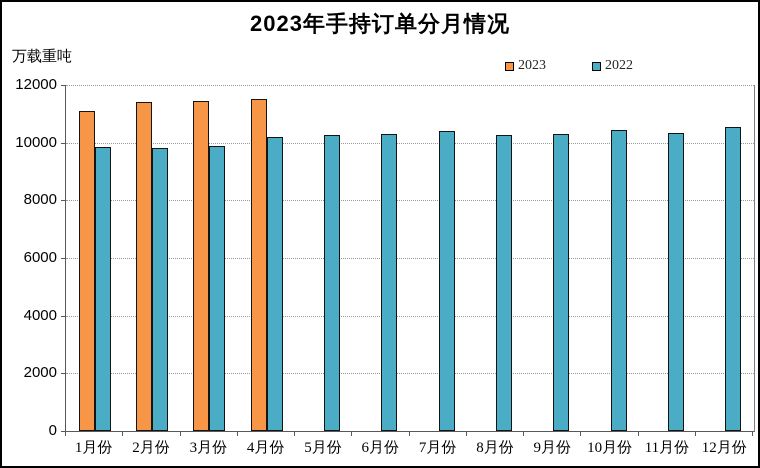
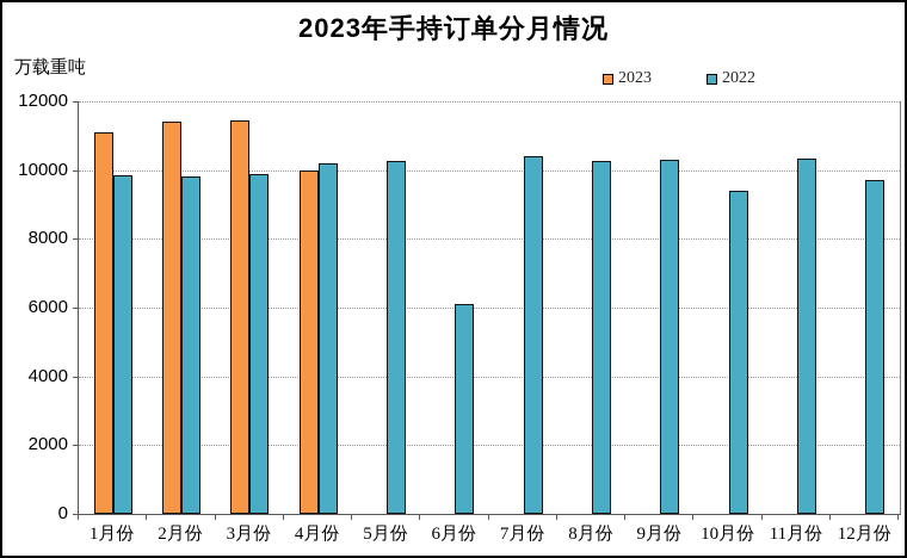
2023/4月份: 11500 -> 10000
2022/6月份: 10300 -> 6100
2022/10月份: 10400 -> 9400
2022/12月份: 10600 -> 9700
